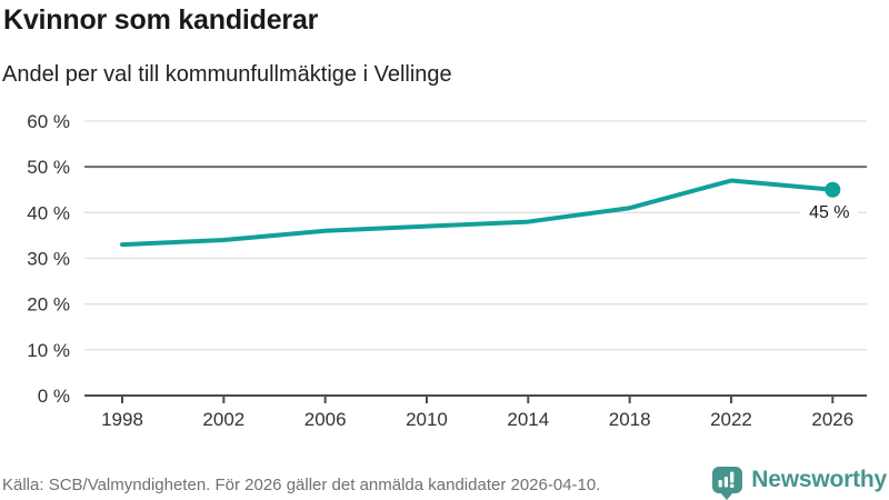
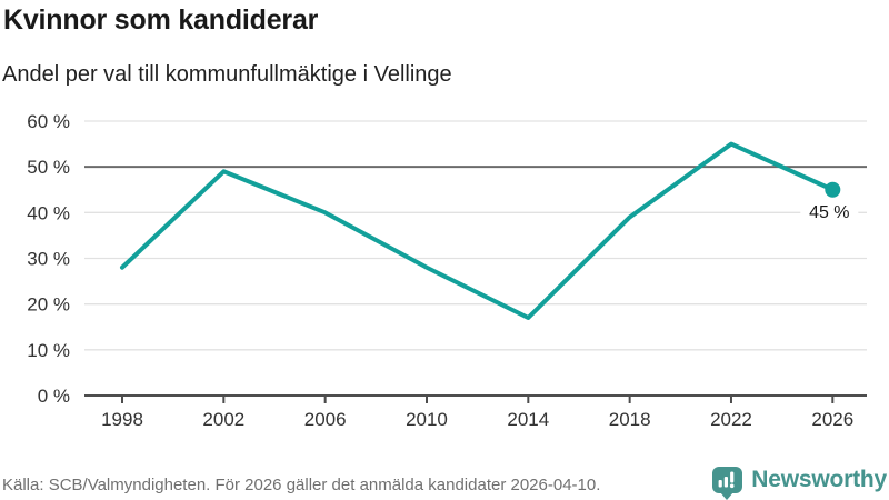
1998: 33% -> 28%
2002: 34% -> 49%
2006: 36% -> 40%
2010: 37% -> 28%
2014: 38% -> 17%
2018: 41% -> 39%
2022: 47% -> 55%
